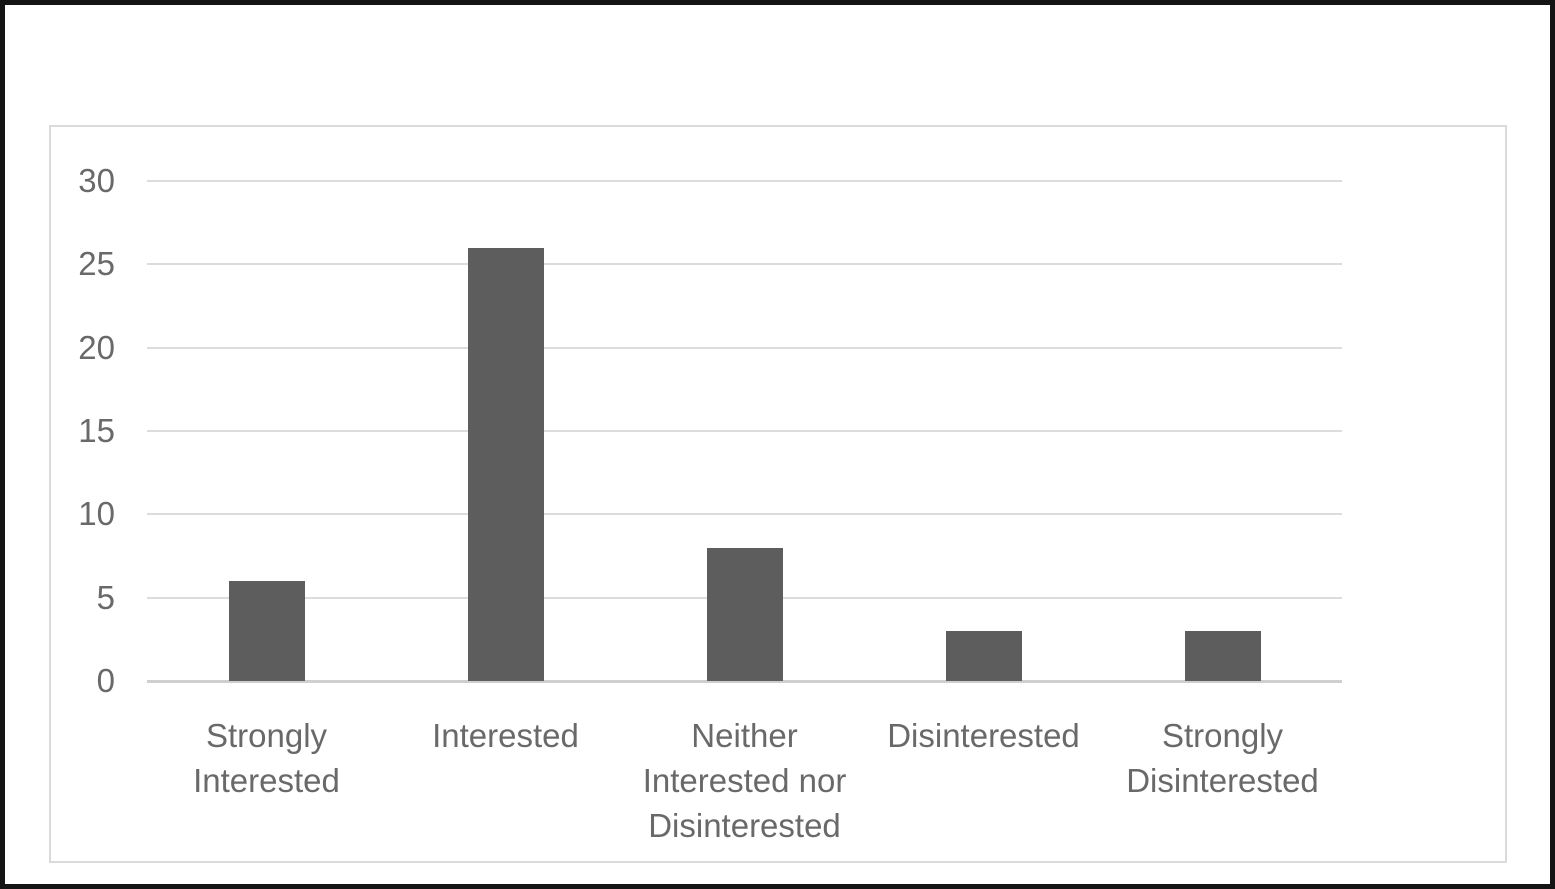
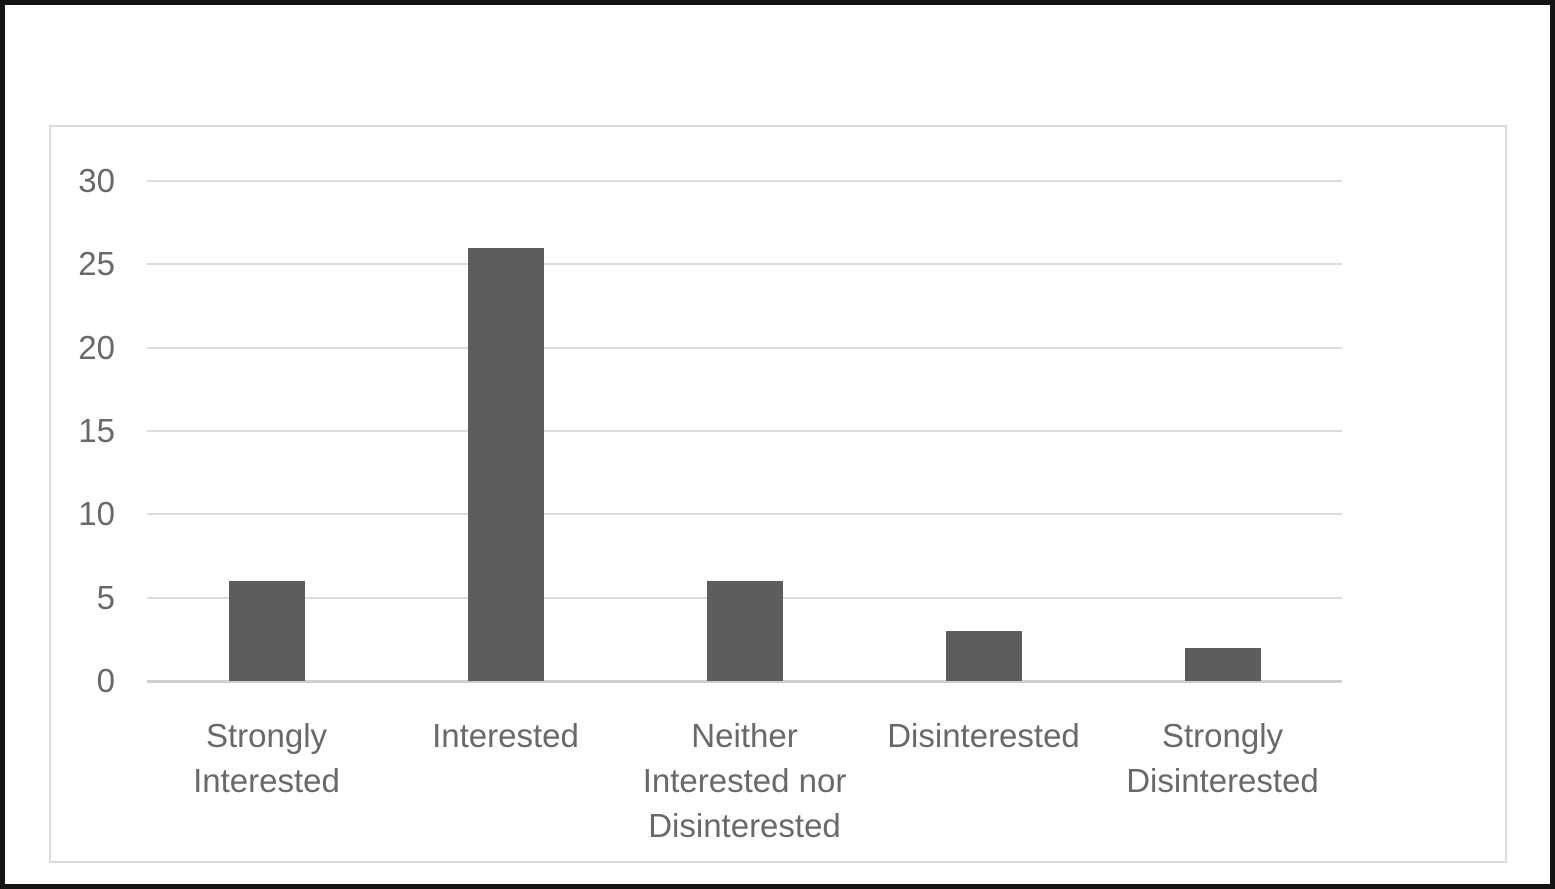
Neither Interested nor Disinterested: 8 -> 6
Strongly Disinterested: 3 -> 2
